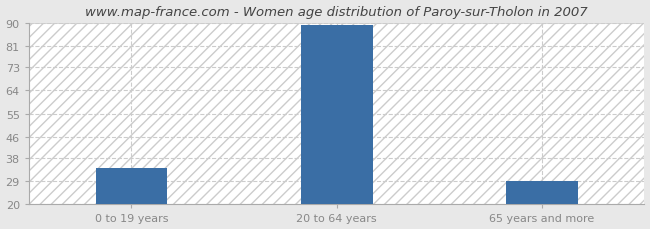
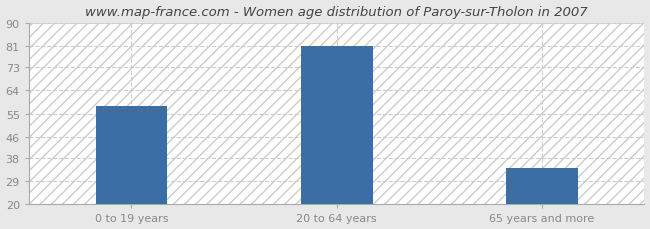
0 to 19 years: 34 -> 58
20 to 64 years: 89 -> 81
65 years and more: 29 -> 34
